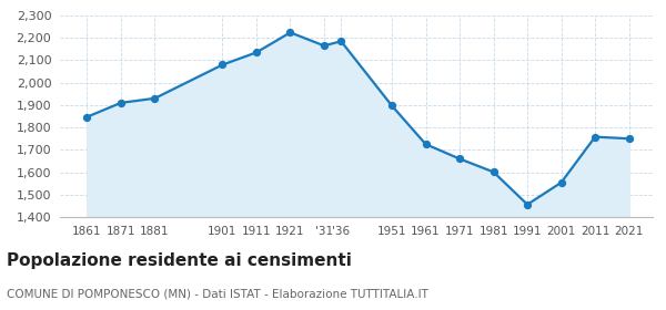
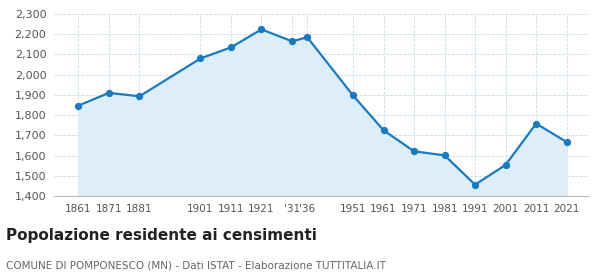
1881: 1,930 -> 1,893
1971: 1,660 -> 1,621
2021: 1,750 -> 1,667
